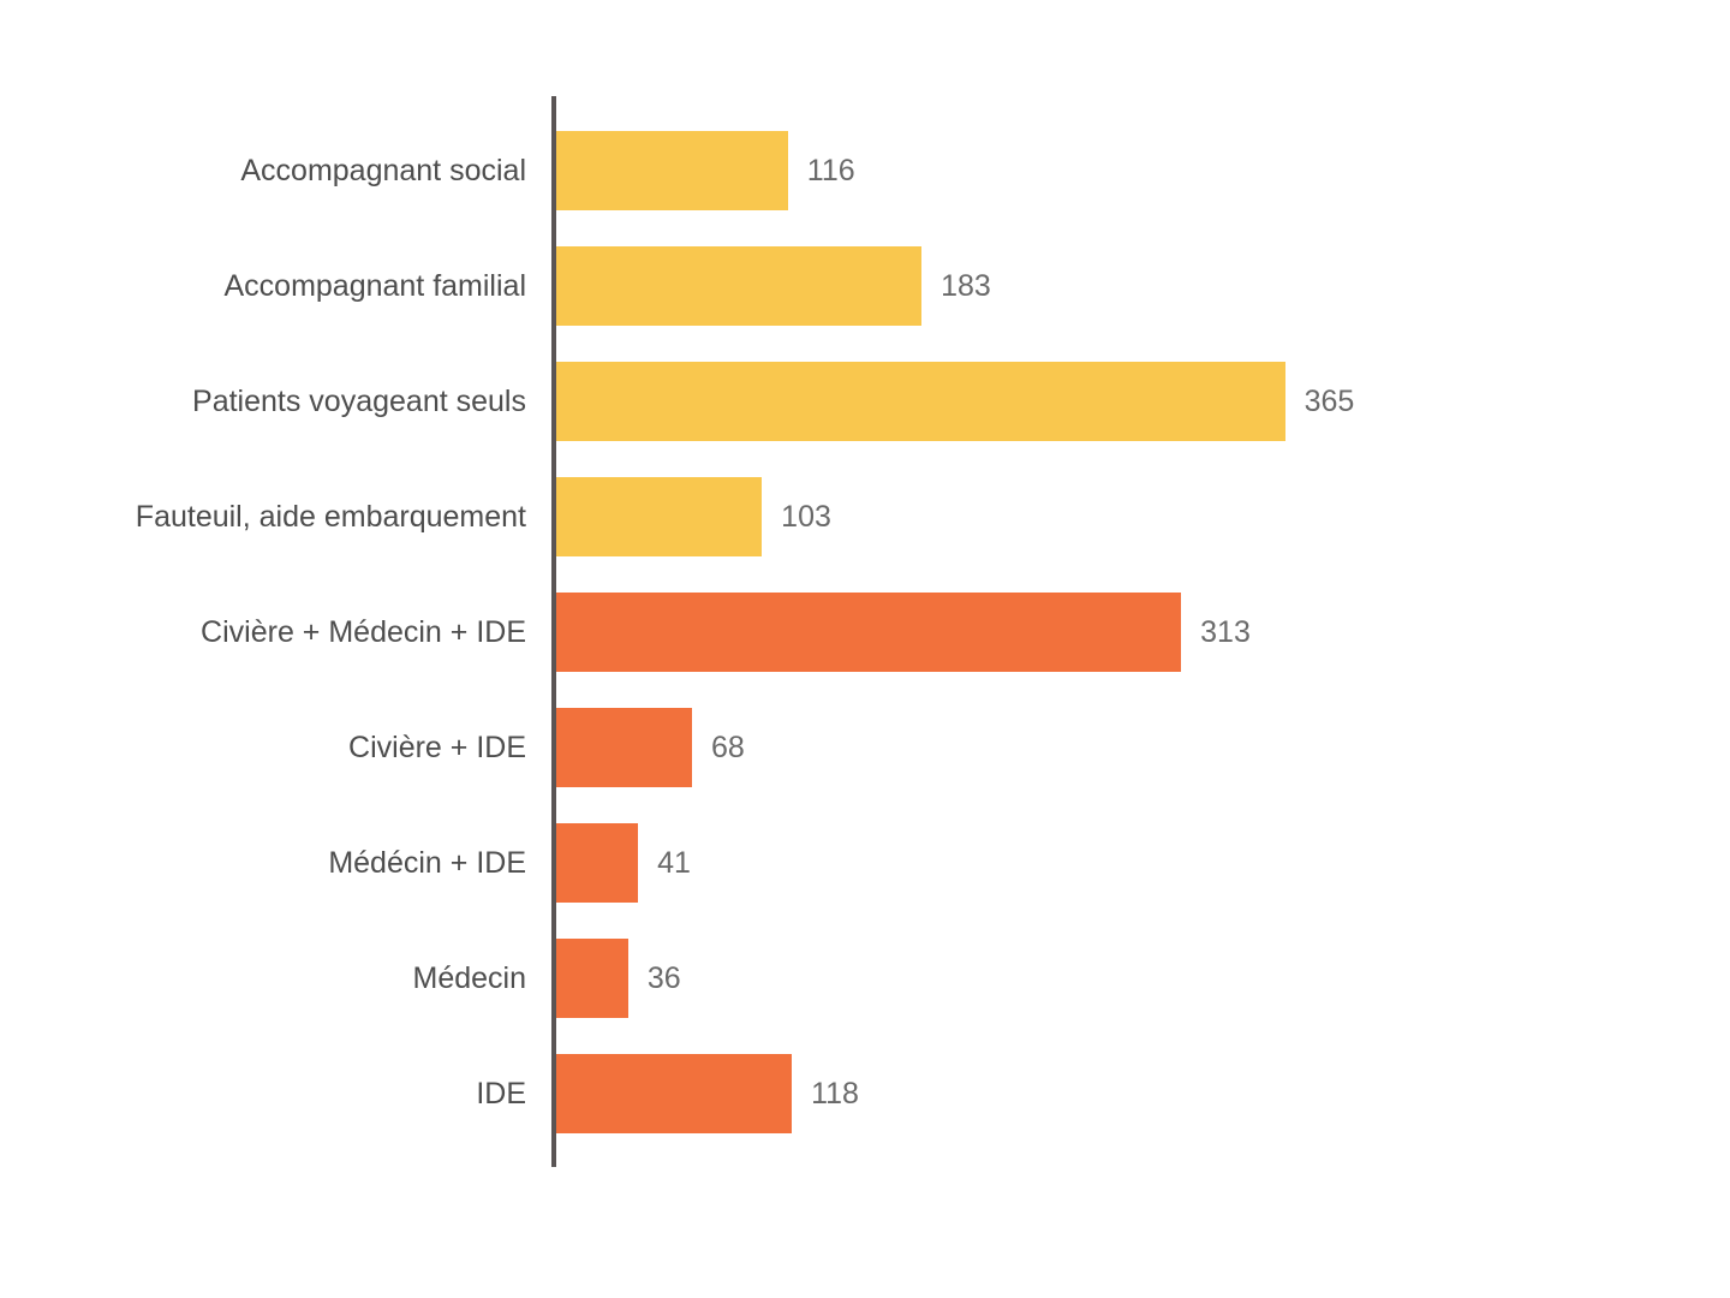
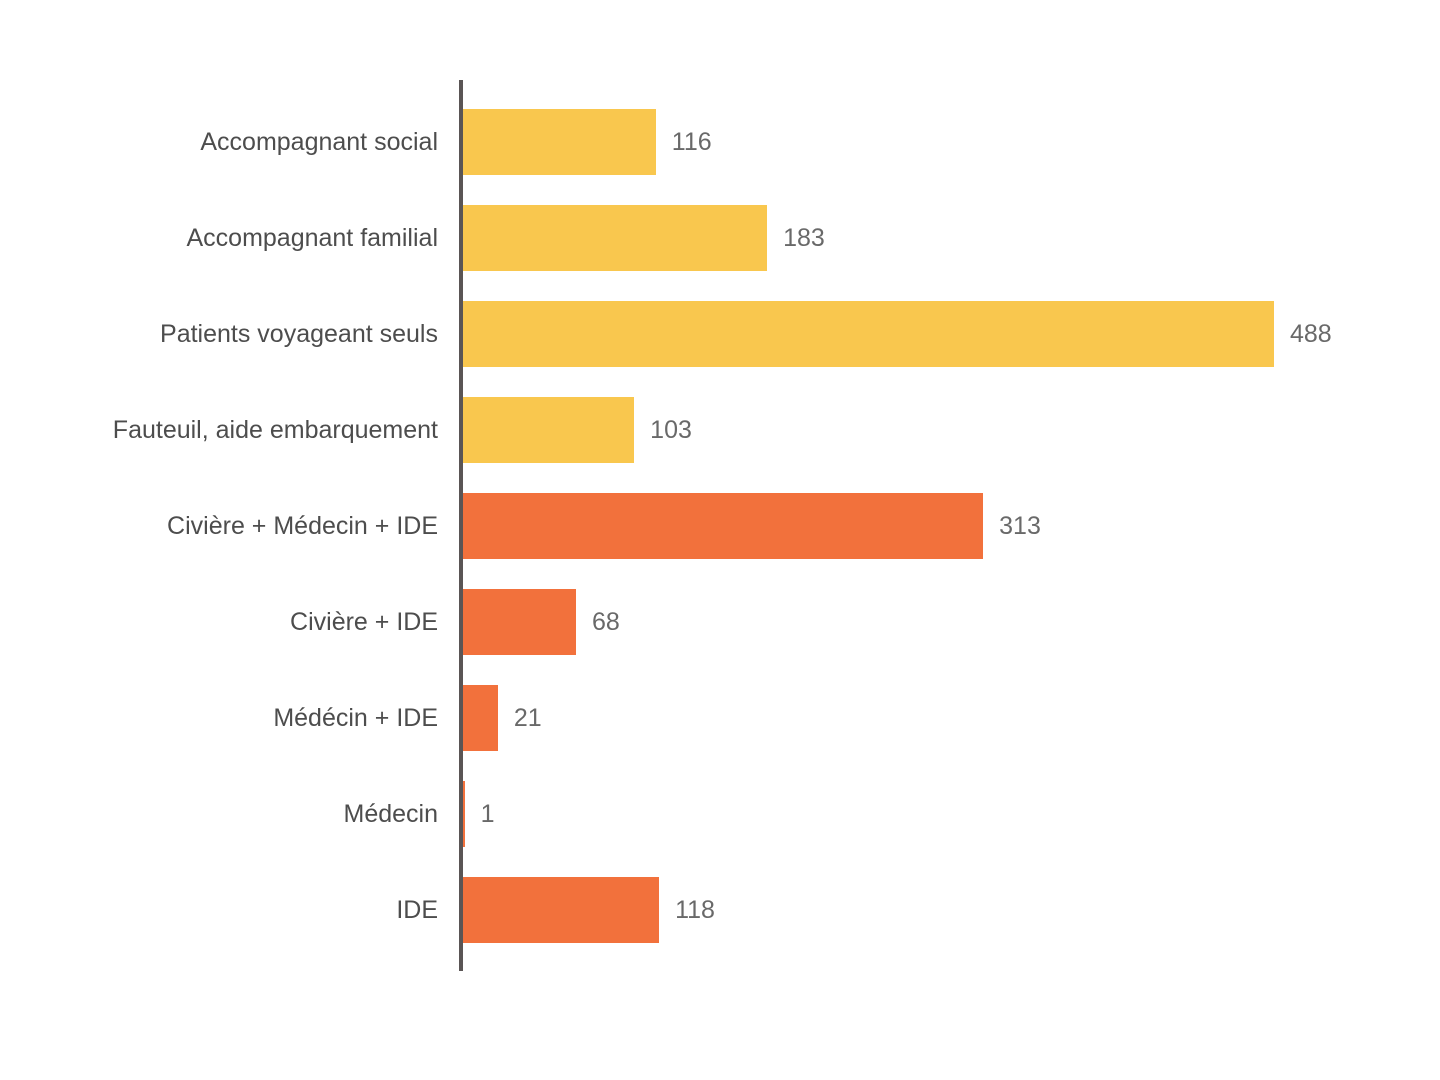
Patients voyageant seuls: 365 -> 488
Médécin + IDE: 41 -> 21
Médecin: 36 -> 1
